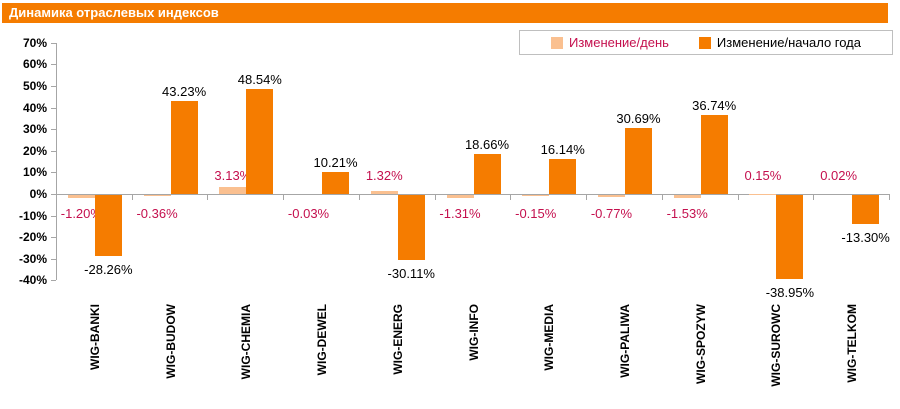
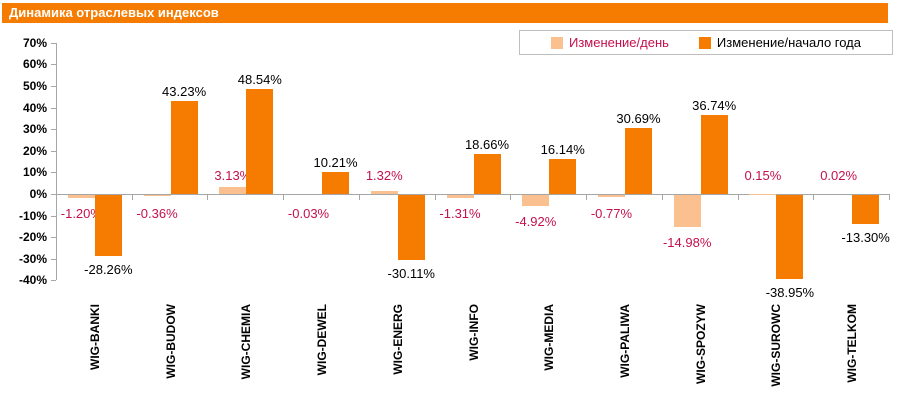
Изменение/день/WIG-MEDIA: -0.15% -> -4.92%
Изменение/день/WIG-SPOZYW: -1.53% -> -14.98%
